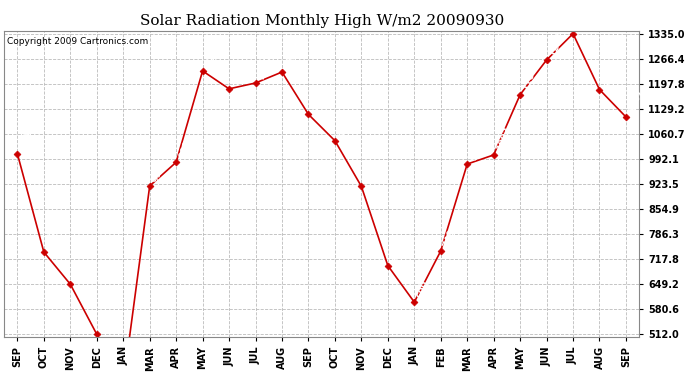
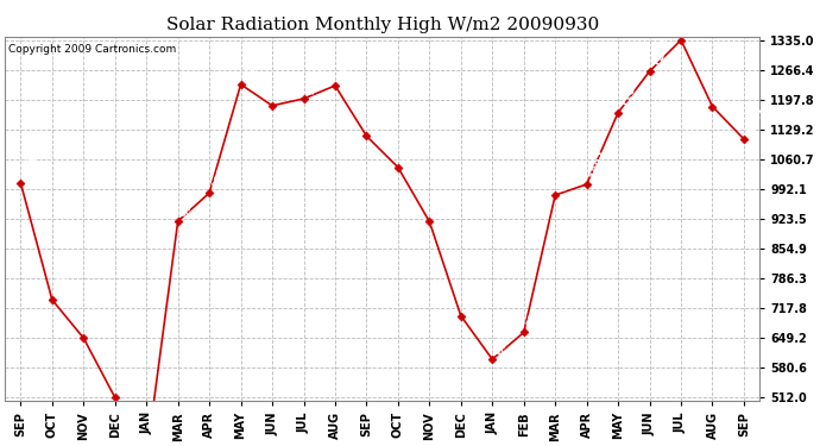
FEB: 740 -> 662
